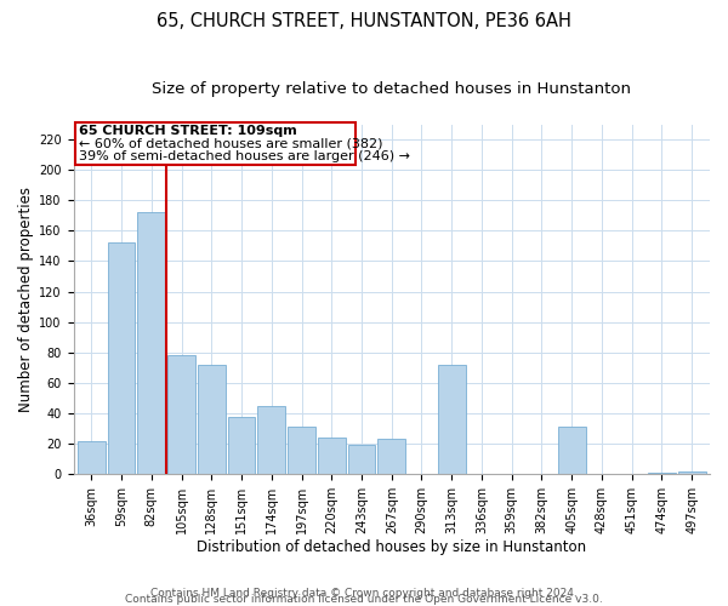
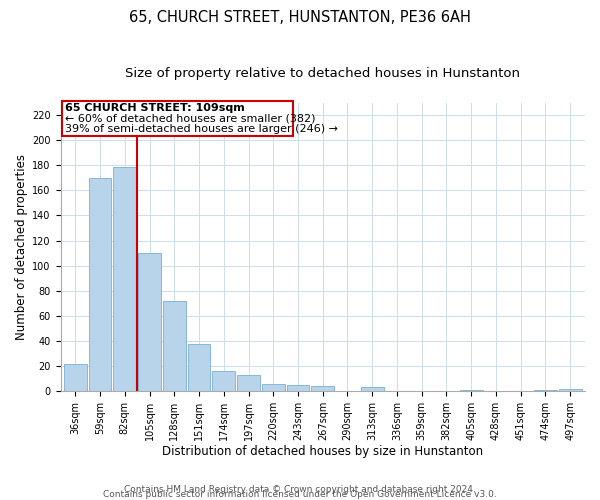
59sqm: 152 -> 170
82sqm: 172 -> 179
105sqm: 78 -> 110
174sqm: 45 -> 16
197sqm: 31 -> 13
220sqm: 24 -> 6
243sqm: 19 -> 5
267sqm: 23 -> 4
313sqm: 72 -> 3
405sqm: 31 -> 1
